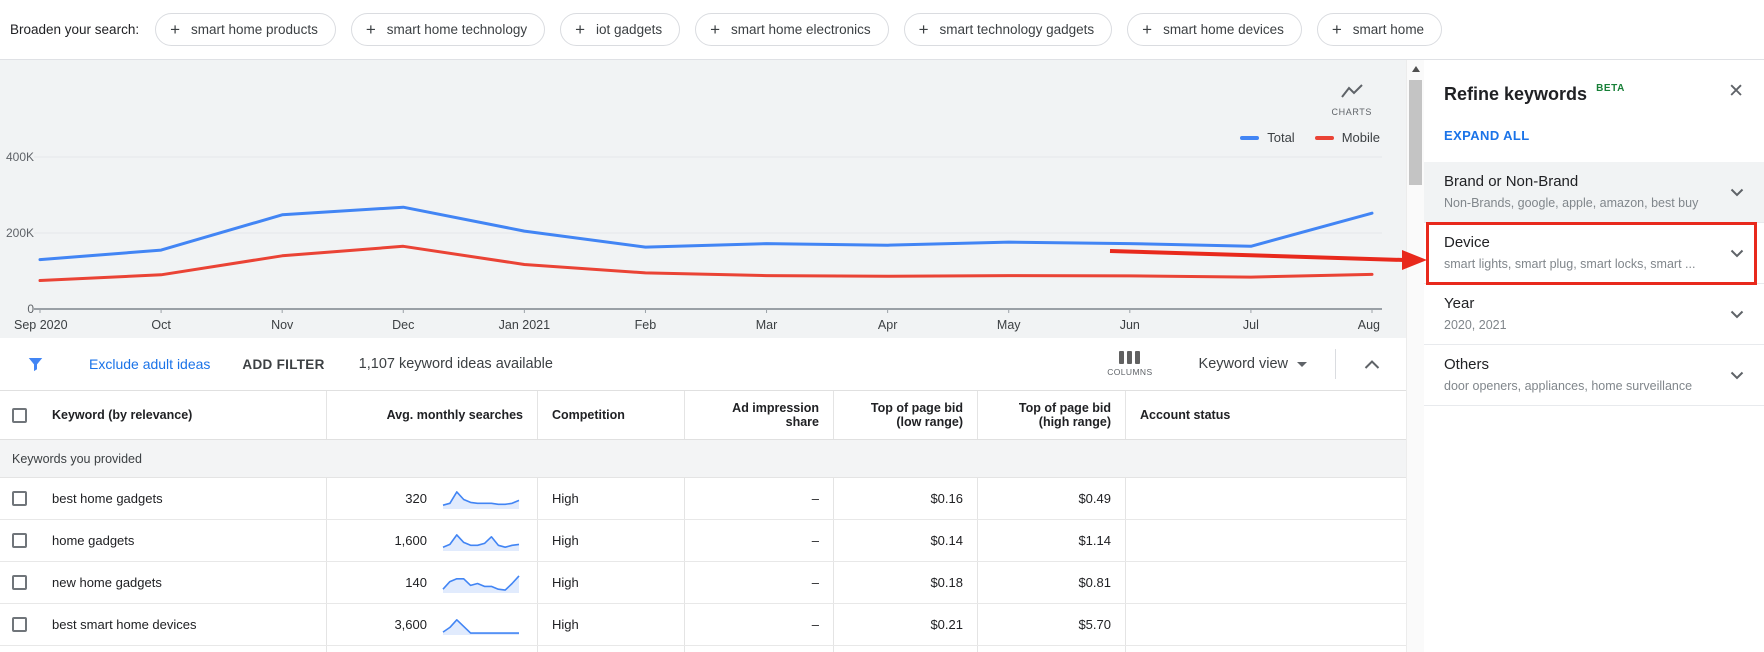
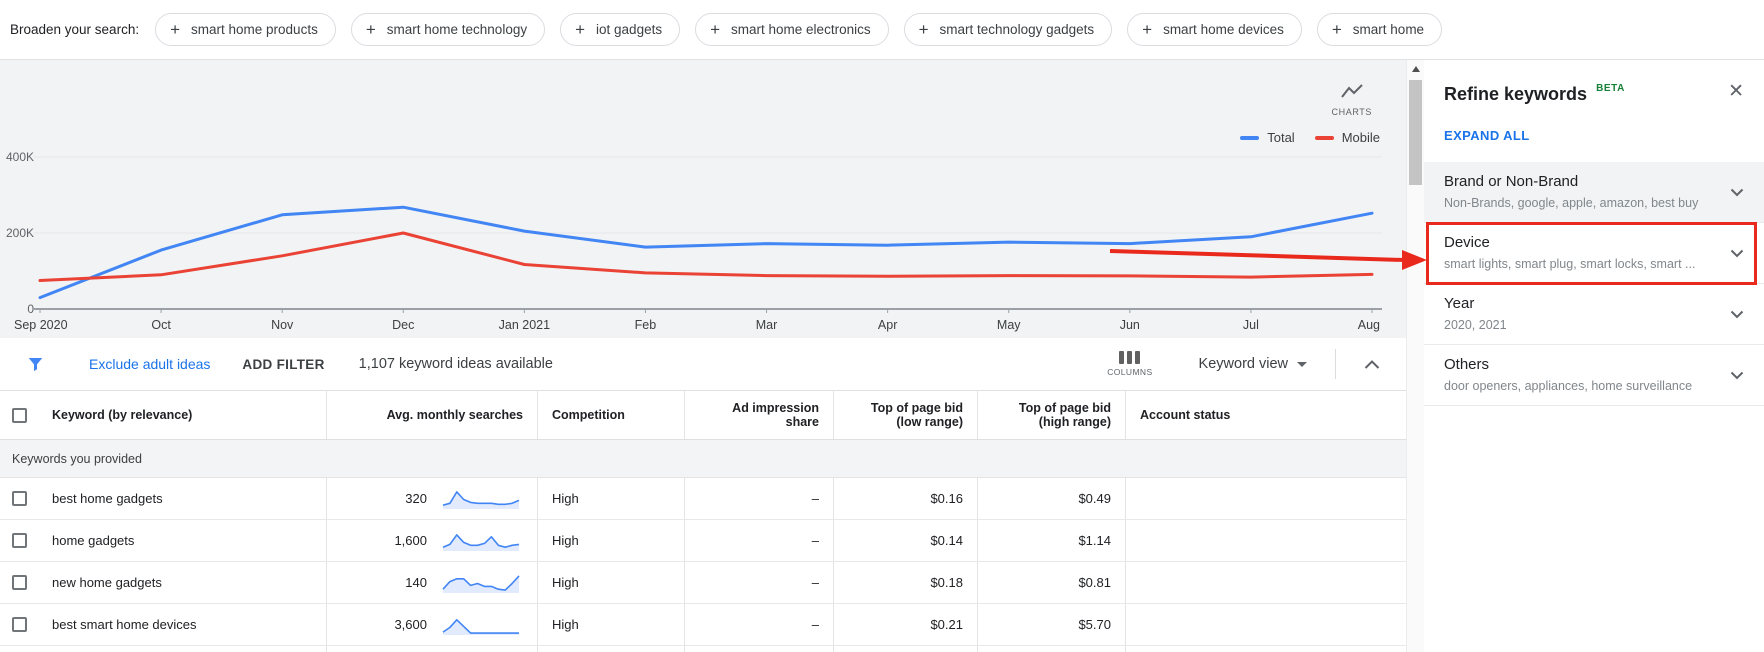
Total/Sep 2020: 130K -> 30K
Mobile/Dec: 160K -> 200K
Total/Jul: 160K -> 190K
